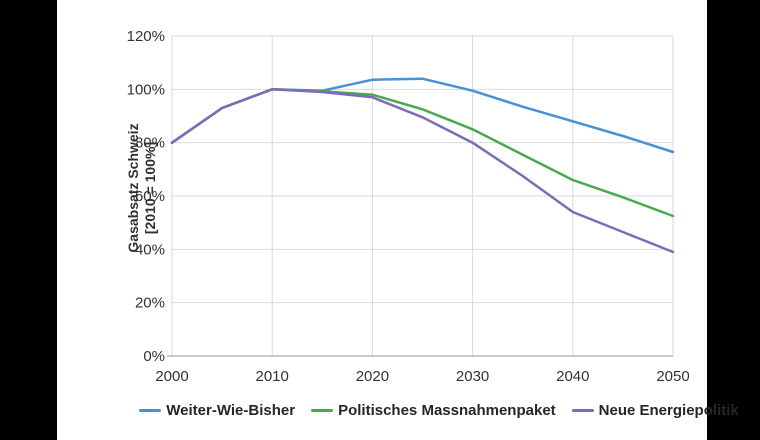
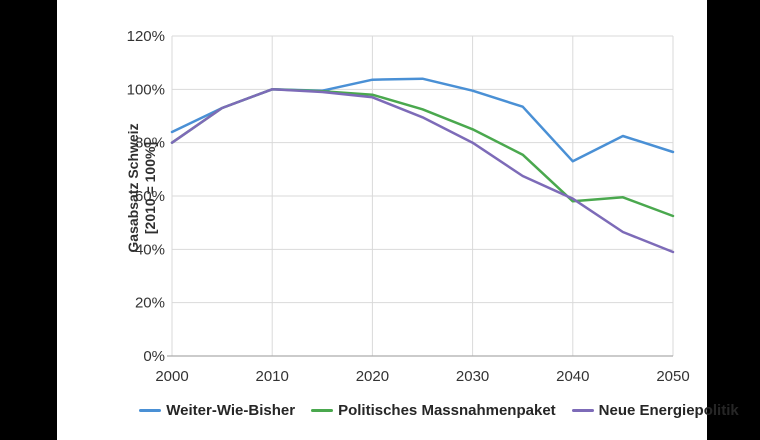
Weiter-Wie-Bisher/2000: 80% -> 84%
Weiter-Wie-Bisher/2040: 88% -> 73%
Politisches Massnahmenpaket/2040: 66% -> 58%
Neue Energiepolitik/2040: 54% -> 59%
